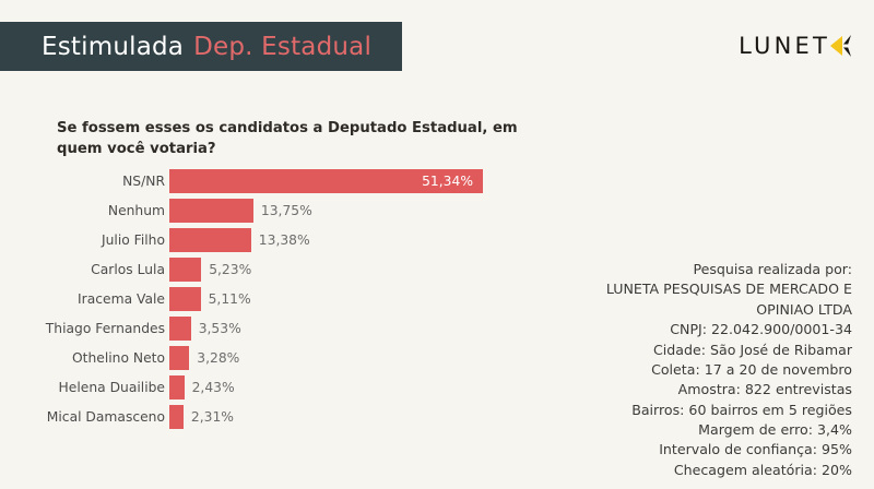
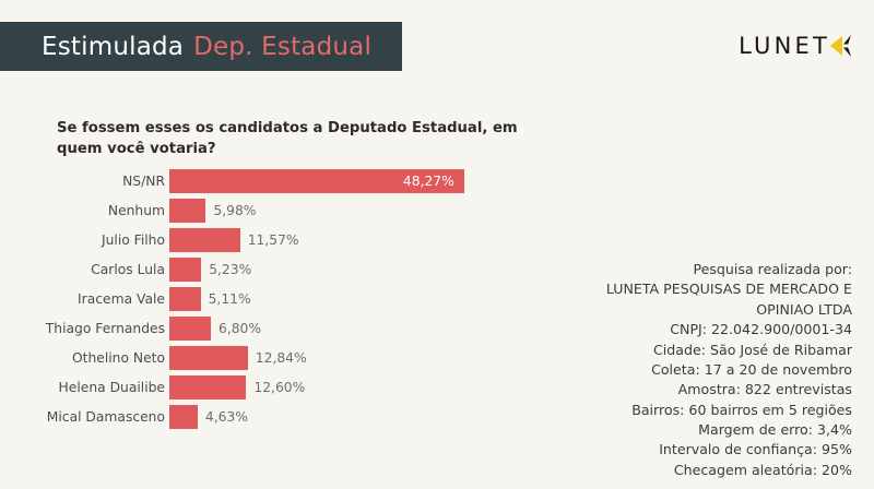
NS/NR: 51,34% -> 48,27%
Nenhum: 13,75% -> 5,98%
Julio Filho: 13,38% -> 11,57%
Thiago Fernandes: 3,53% -> 6,80%
Othelino Neto: 3,28% -> 12,84%
Helena Duailibe: 2,43% -> 12,60%
Mical Damasceno: 2,31% -> 4,63%
